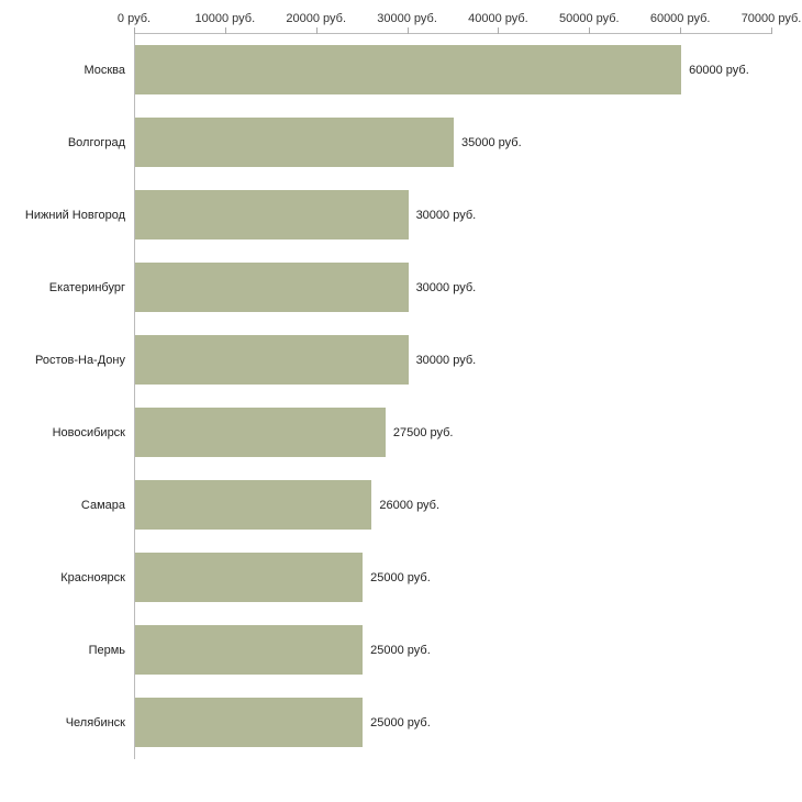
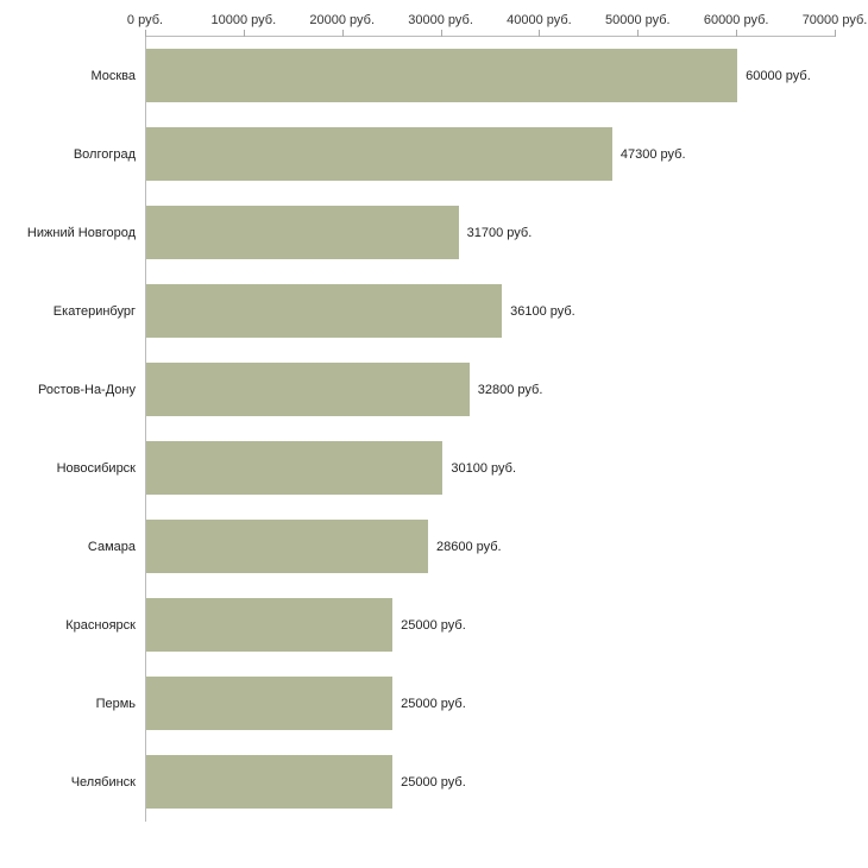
Волгоград: 35000 -> 47300
Нижний Новгород: 30000 -> 31700
Екатеринбург: 30000 -> 36100
Ростов-На-Дону: 30000 -> 32800
Новосибирск: 27500 -> 30100
Самара: 26000 -> 28600
